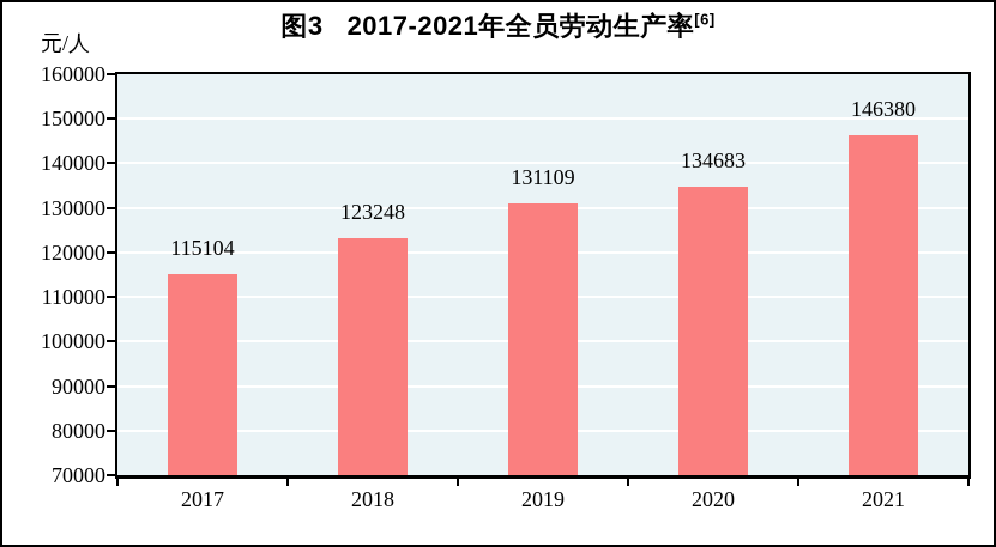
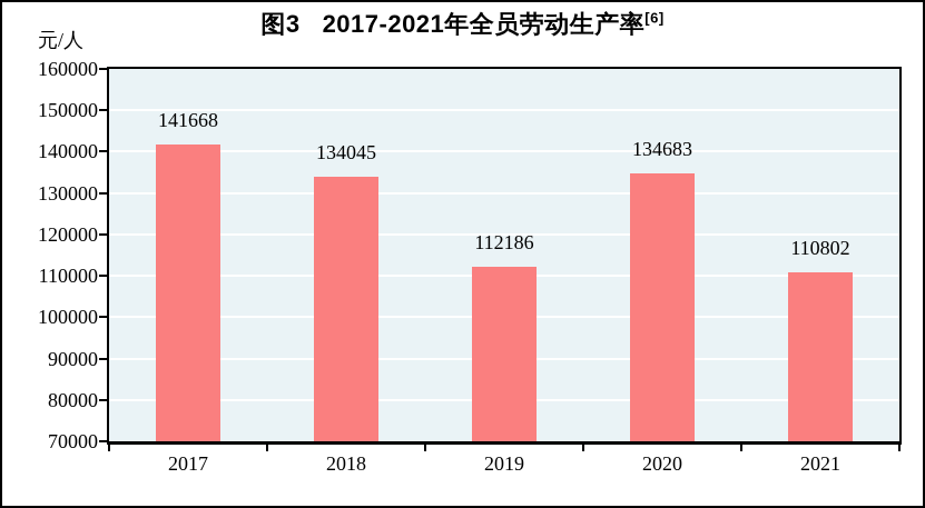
2017: 115104 -> 141668
2018: 123248 -> 134045
2019: 131109 -> 112186
2021: 146380 -> 110802
